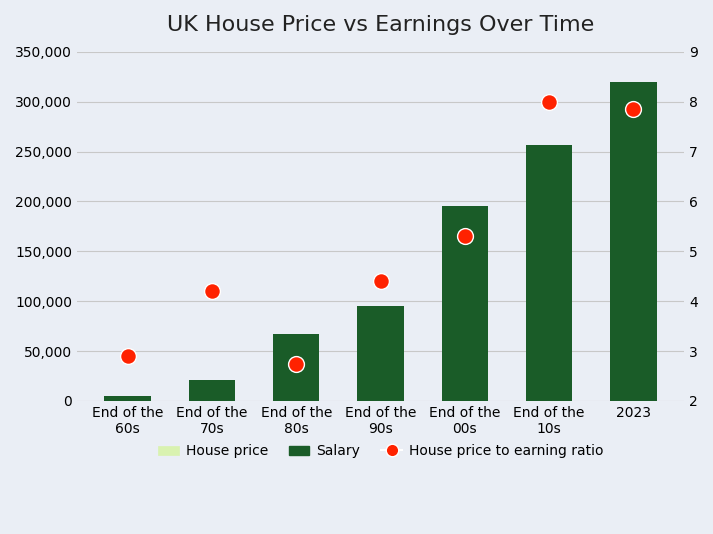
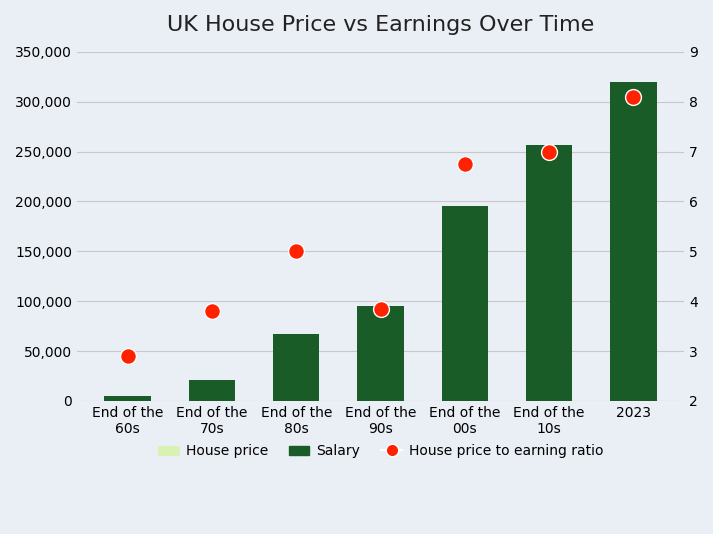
House price to earning ratio/End of the 70s: 4.20 -> 3.80
House price to earning ratio/End of the 80s: 2.75 -> 5.00
House price to earning ratio/End of the 90s: 4.40 -> 3.85
House price to earning ratio/End of the 00s: 5.30 -> 6.75
House price to earning ratio/End of the 10s: 8.00 -> 7.00
House price to earning ratio/2023: 7.85 -> 8.10
